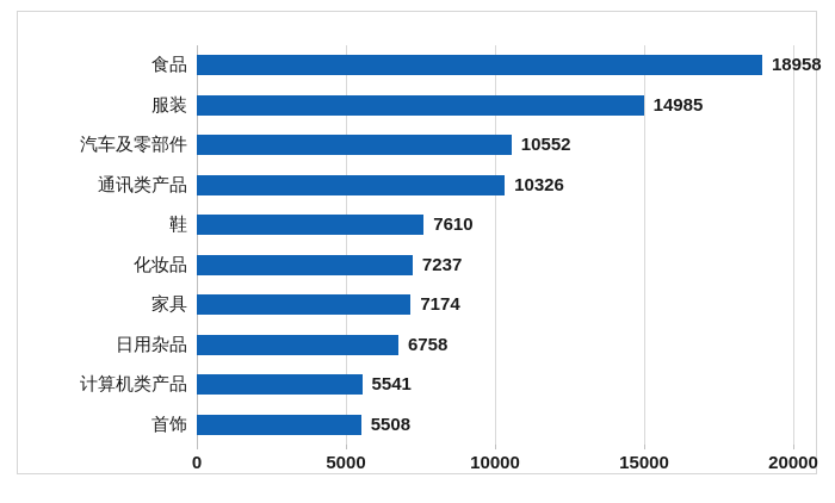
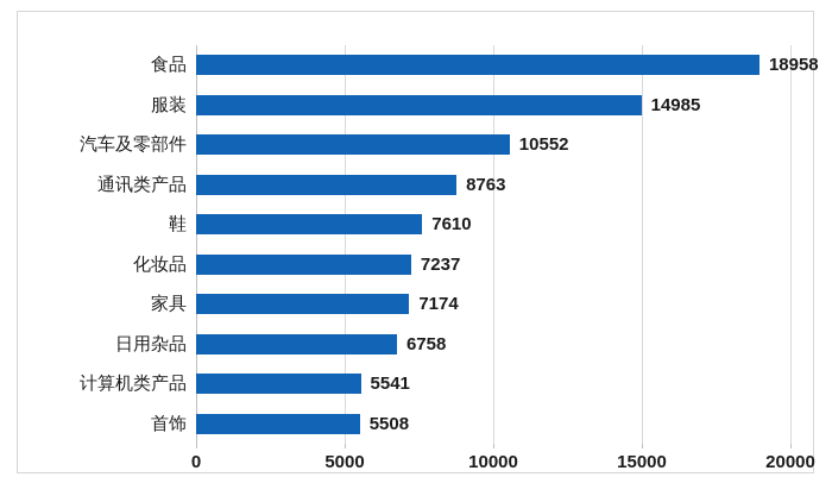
通讯类产品: 10326 -> 8763
